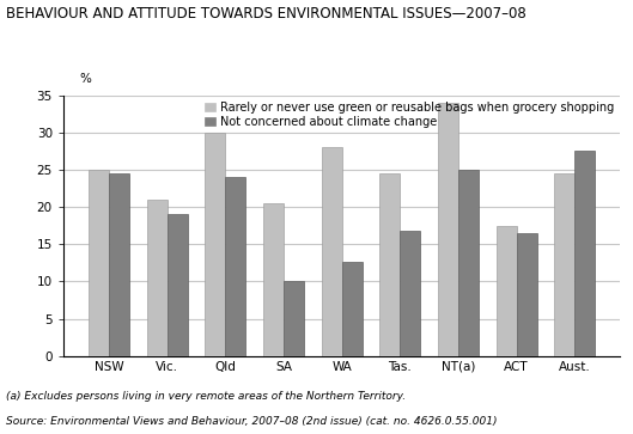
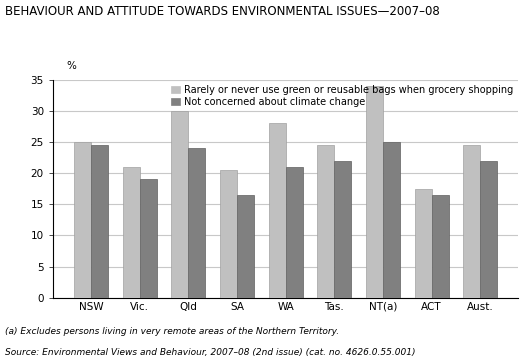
Not concerned about climate change/SA: 10.0 -> 16.5
Not concerned about climate change/WA: 12.6 -> 21.0
Not concerned about climate change/Tas.: 16.8 -> 22.0
Not concerned about climate change/Aust.: 27.6 -> 22.0
